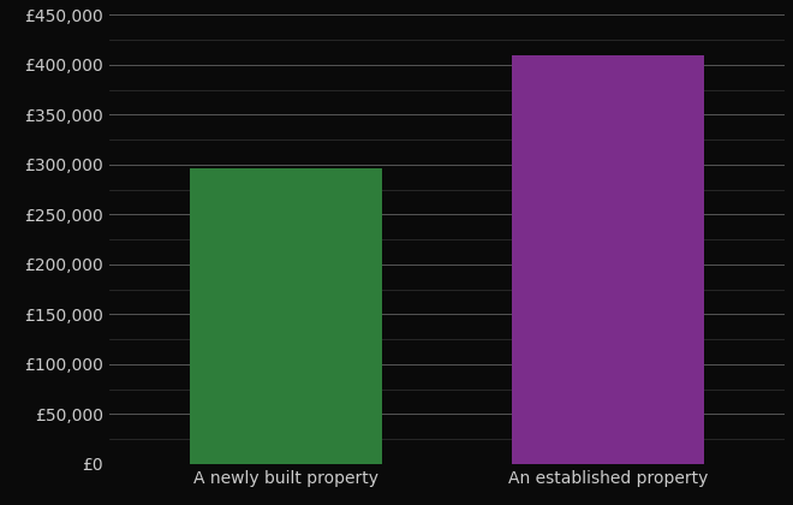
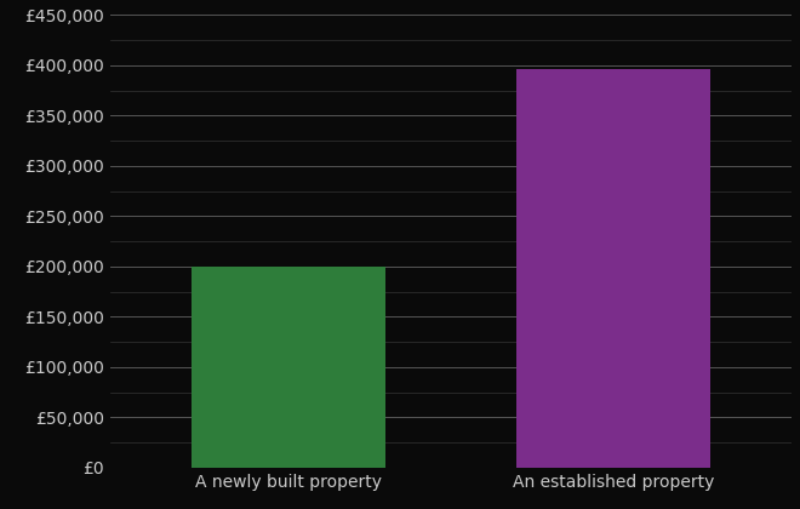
A newly built property: £296,000 -> £200,000
An established property: £410,000 -> £396,000
